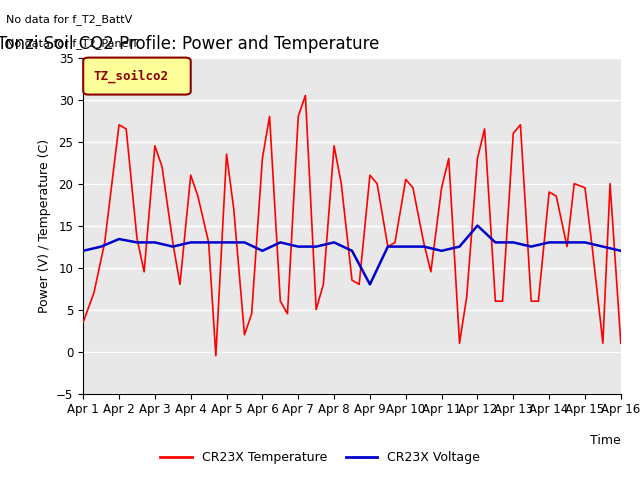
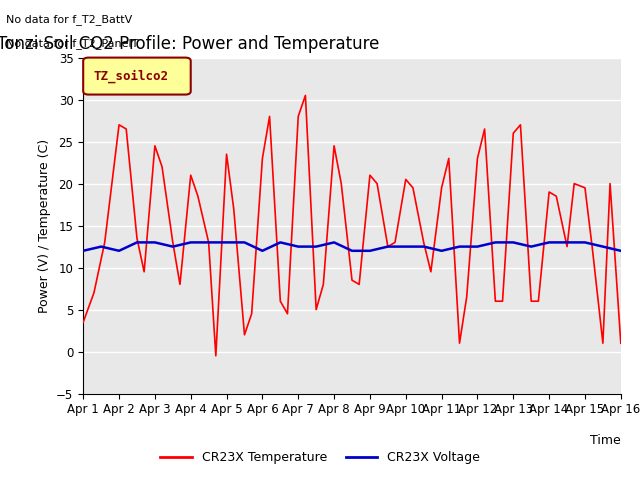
CR23X Voltage/Apr 2: 13.4 -> 12.0
CR23X Voltage/Apr 9: 8.0 -> 12.0
CR23X Voltage/Apr 12: 15.0 -> 12.5
